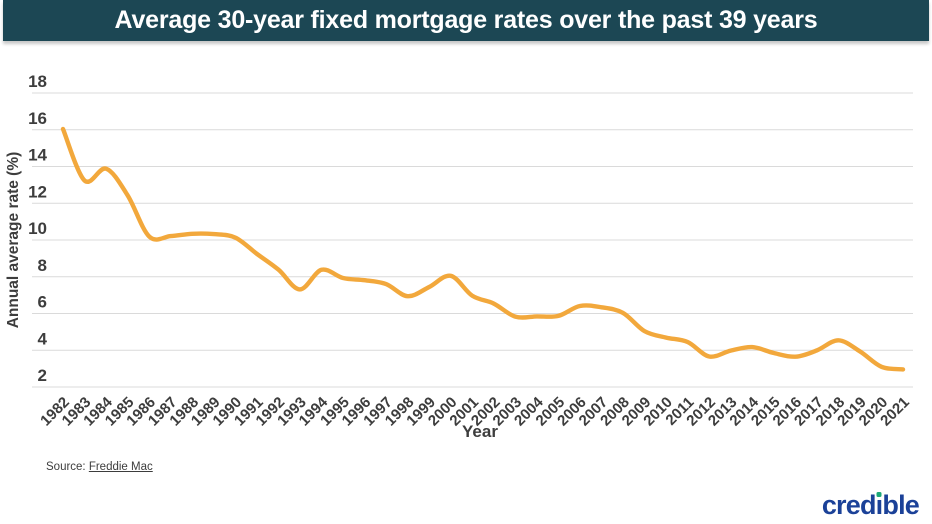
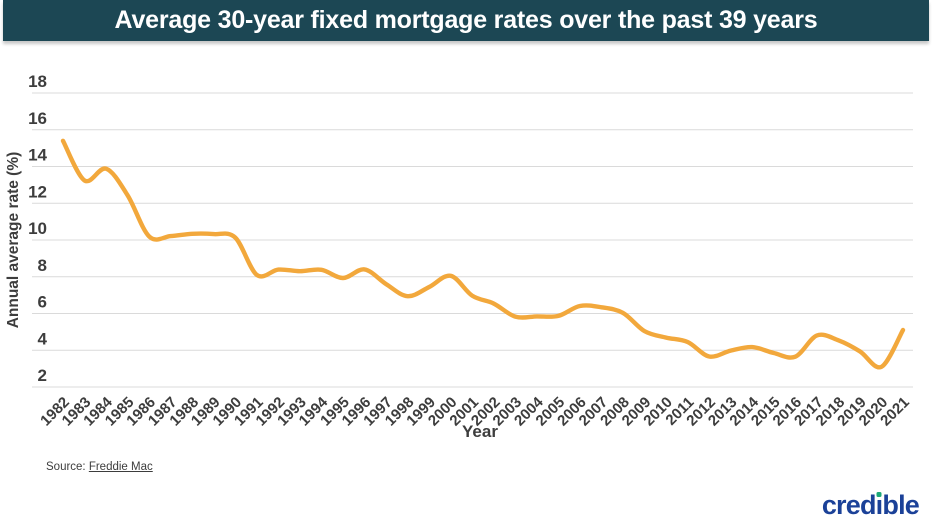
1982: 16.0 -> 15.4
1991: 9.2 -> 8.1
1993: 7.3 -> 8.3
1996: 7.8 -> 8.4
2017: 4.0 -> 4.8
2021: 3.0 -> 5.1
